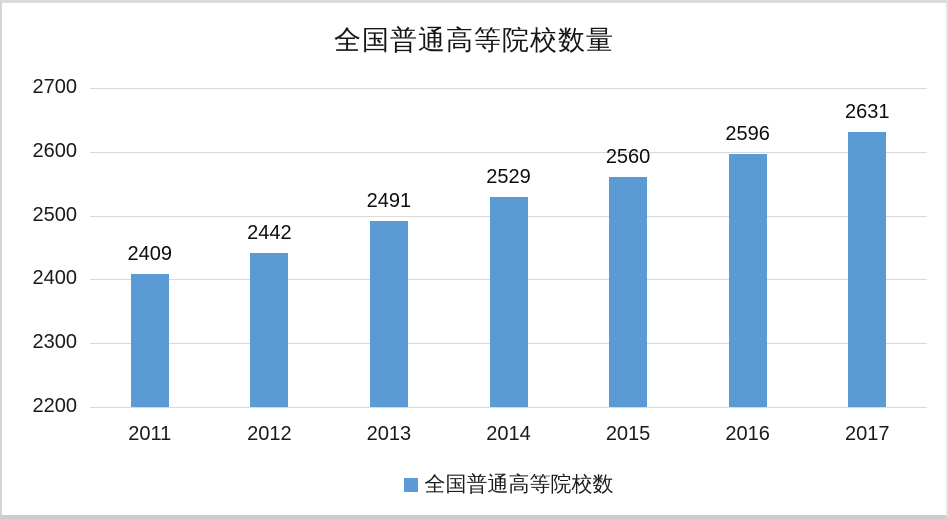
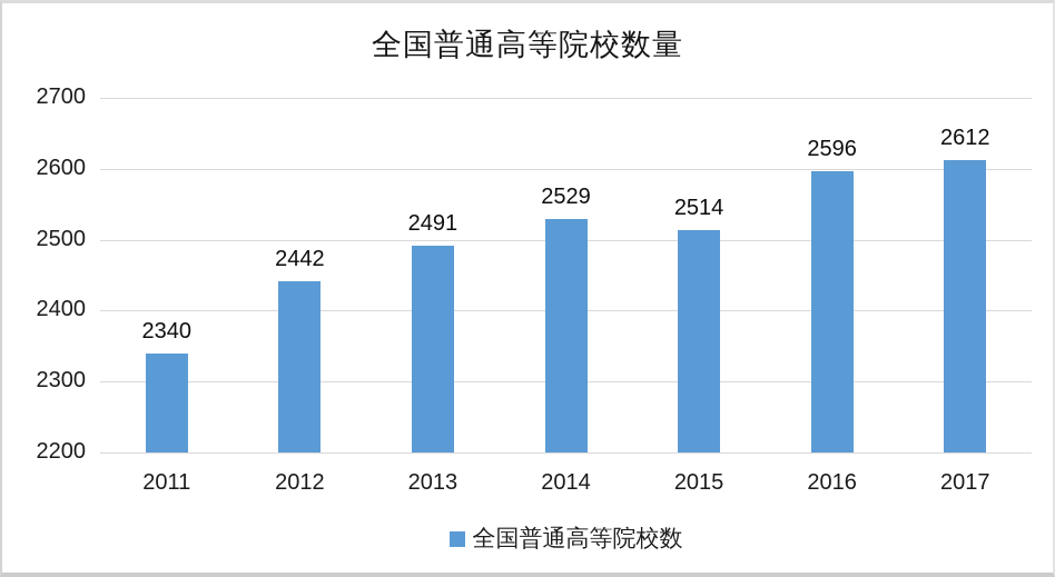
2011: 2409 -> 2340
2015: 2560 -> 2514
2017: 2631 -> 2612
